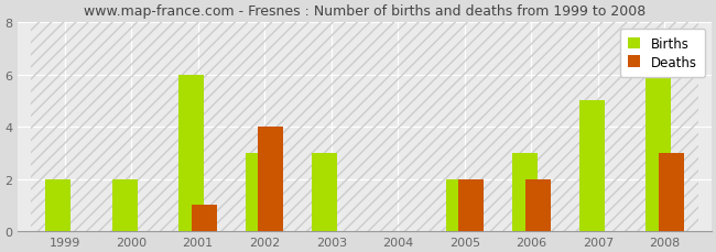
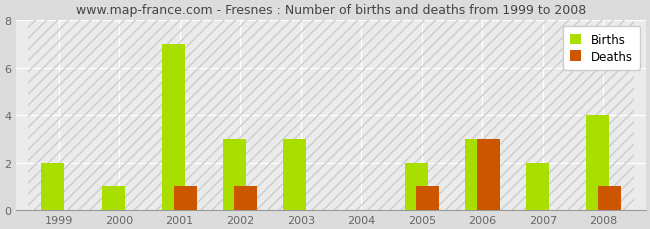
Births/2000: 2 -> 1
Births/2001: 6 -> 7
Deaths/2002: 4 -> 1
Deaths/2005: 2 -> 1
Deaths/2006: 2 -> 3
Births/2007: 5 -> 2
Births/2008: 6 -> 4
Deaths/2008: 3 -> 1
